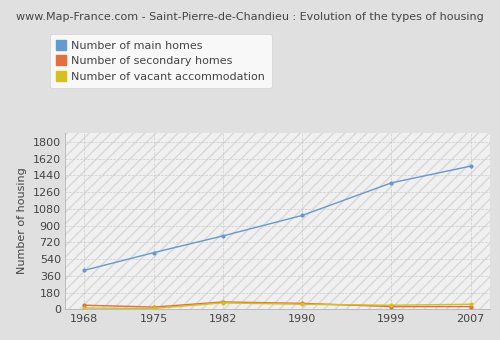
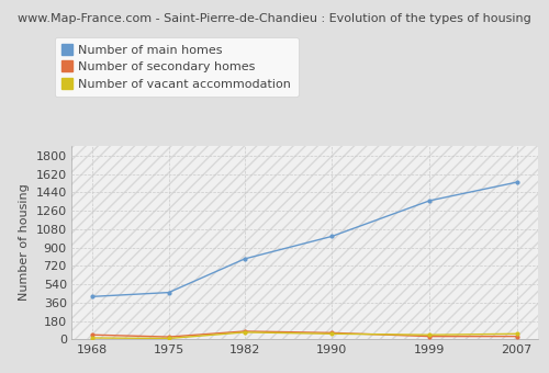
Number of main homes/1975: 610 -> 460
